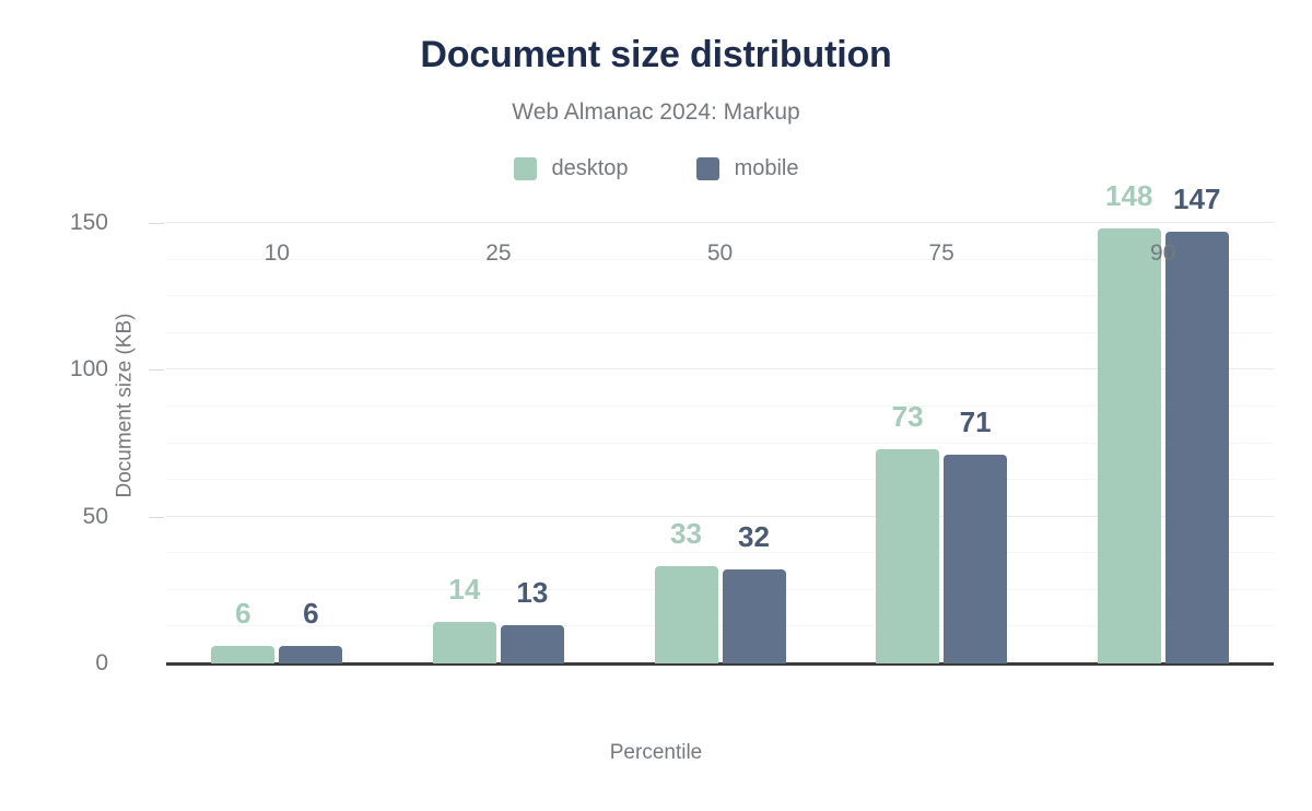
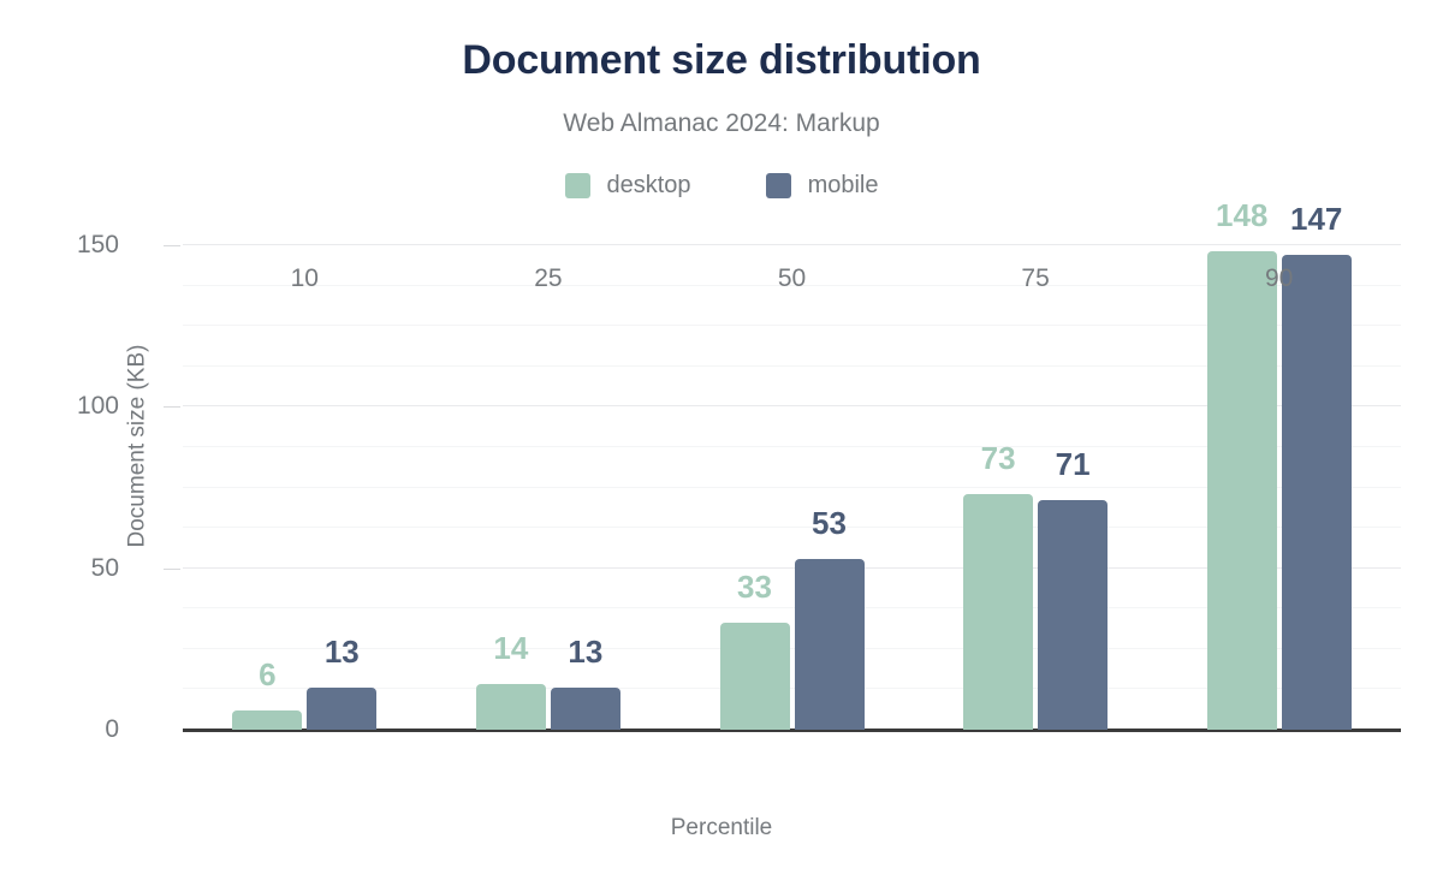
mobile/10: 6 -> 13
mobile/50: 32 -> 53
